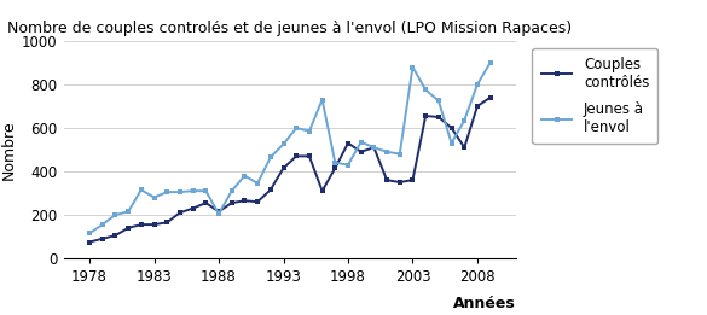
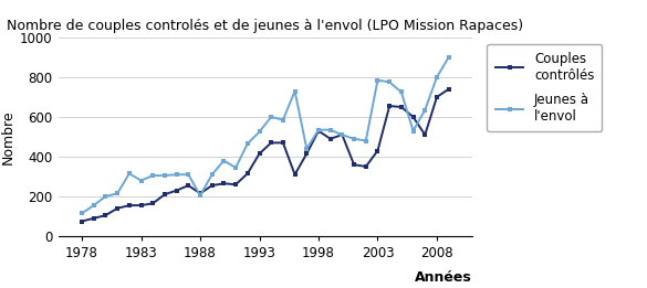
Jeunes à l'envol/1998: 430 -> 540
Couples contrôlés/2003: 360 -> 430
Jeunes à l'envol/2003: 880 -> 780
